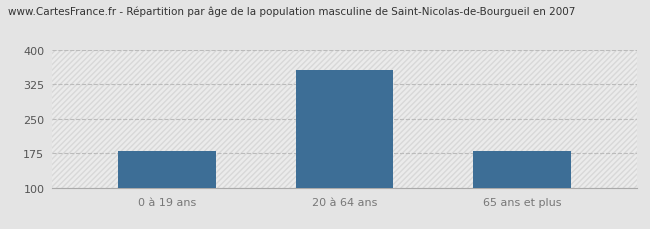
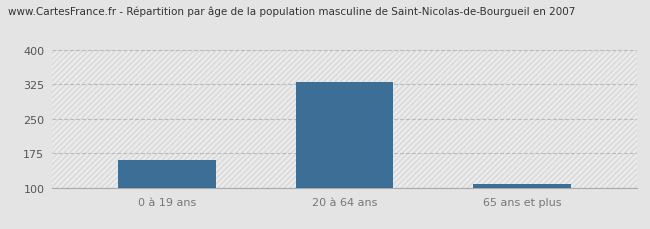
0 à 19 ans: 180 -> 160
20 à 64 ans: 355 -> 330
65 ans et plus: 180 -> 107
